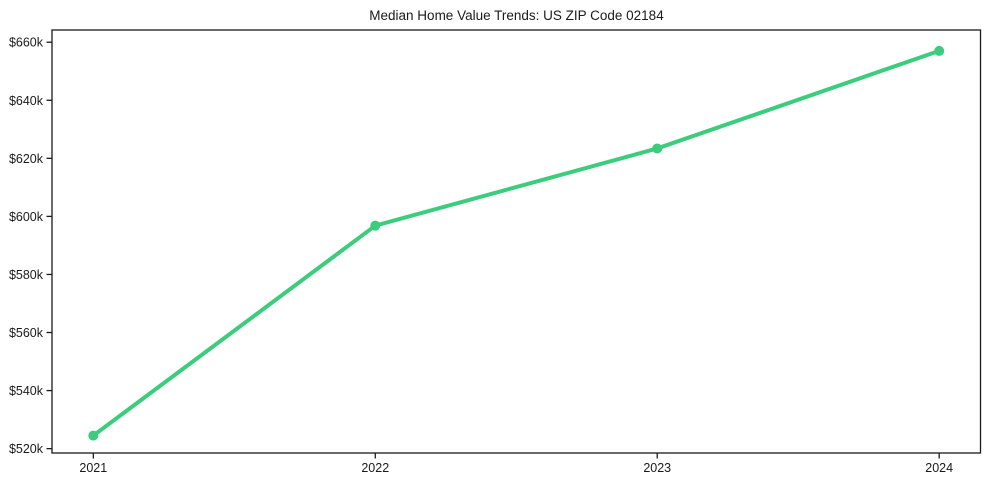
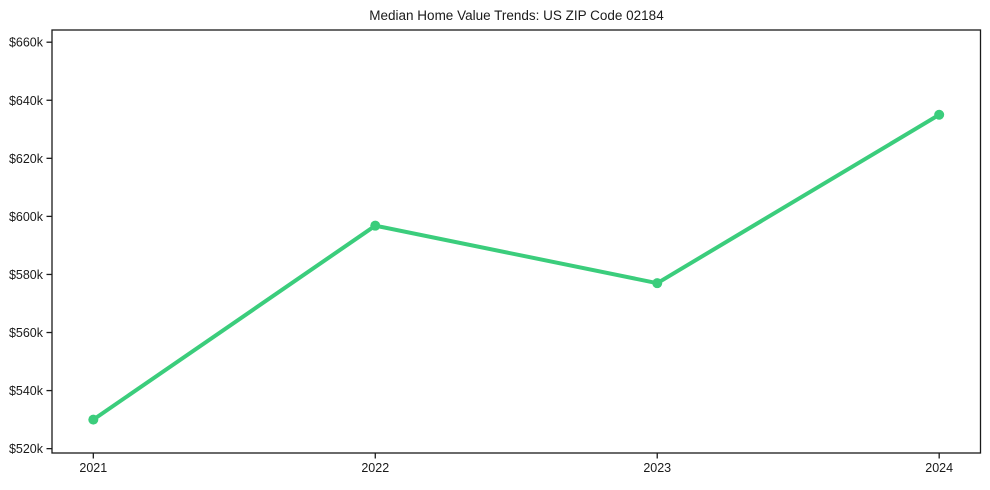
2021: $524k -> $530k
2023: $623k -> $577k
2024: $657k -> $635k
